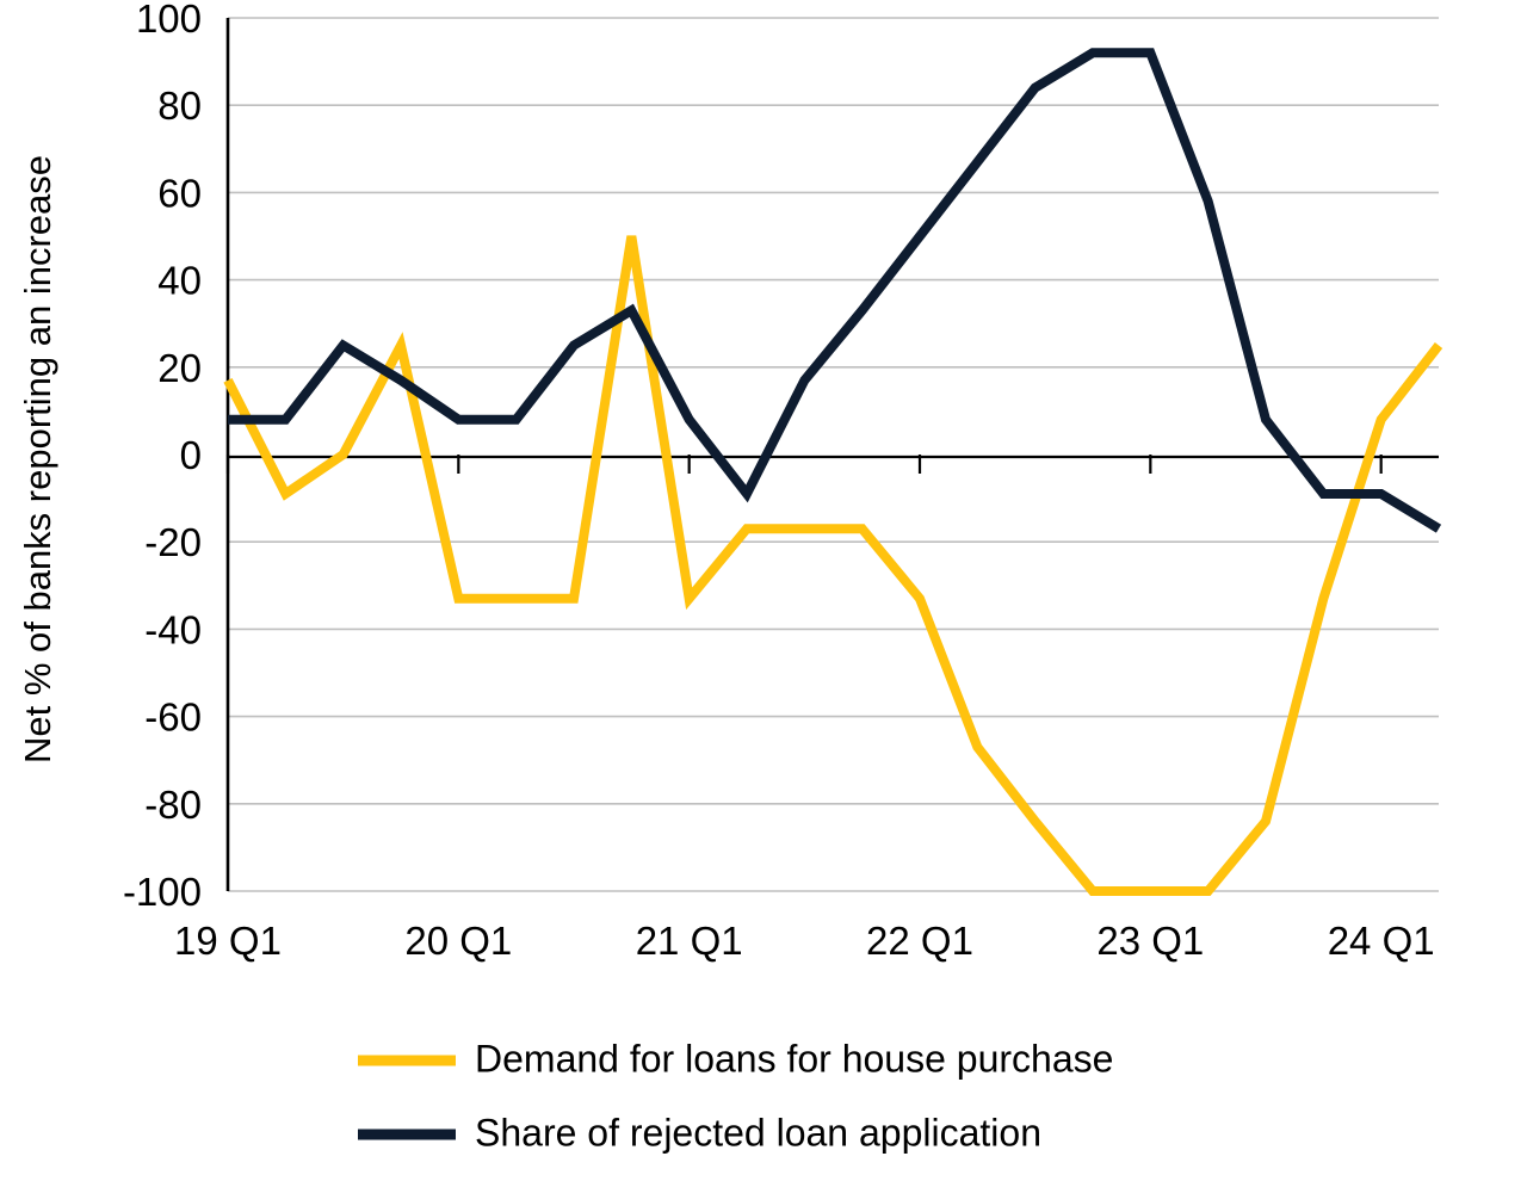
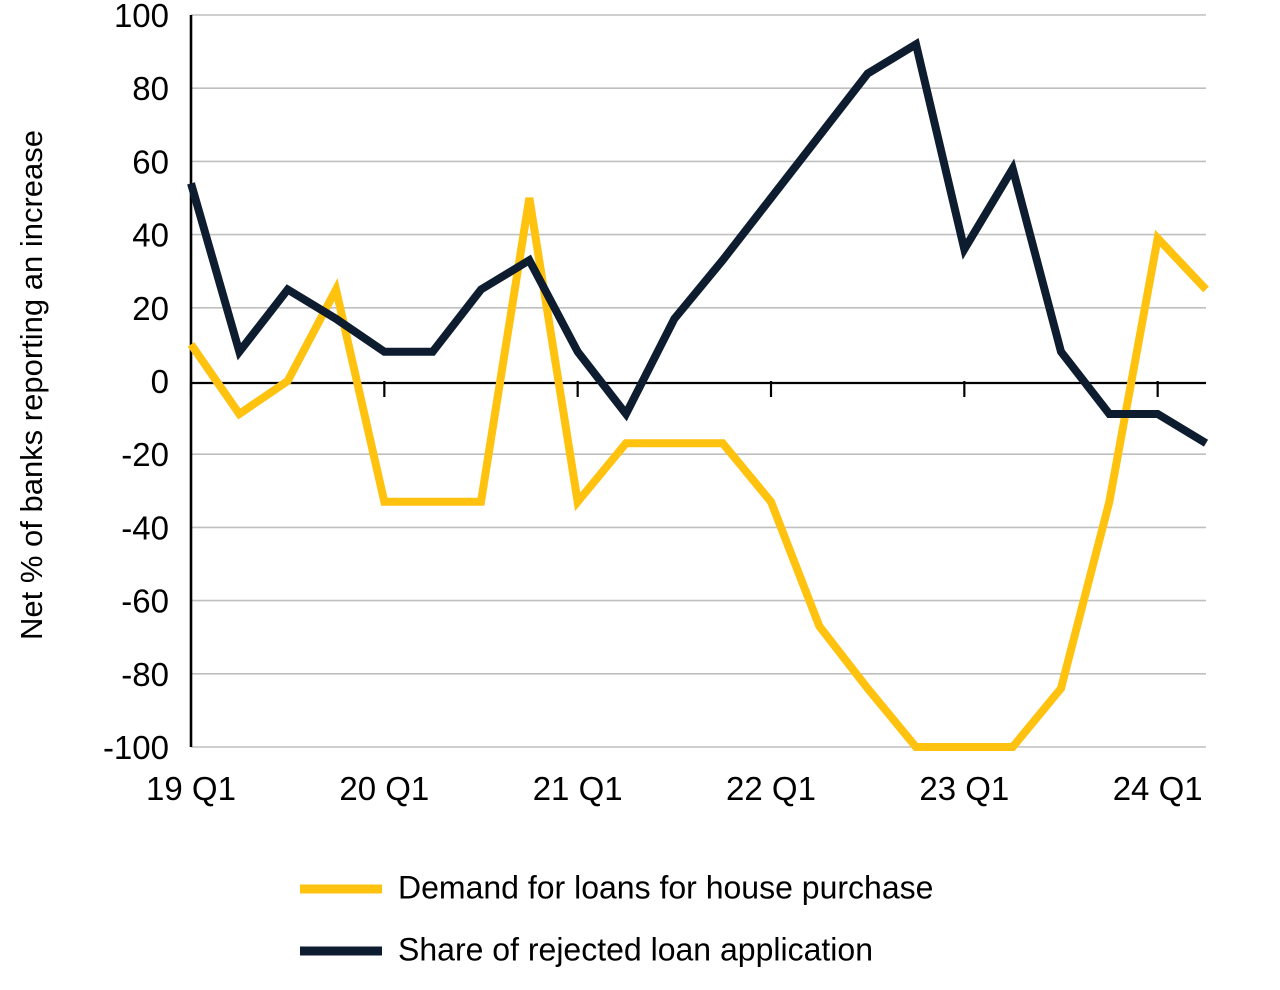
Demand for loans for house purchase/19 Q1: 17 -> 10
Share of rejected loan application/19 Q1: 8 -> 54
Share of rejected loan application/23 Q1: 92 -> 36
Demand for loans for house purchase/24 Q1: 8 -> 39
